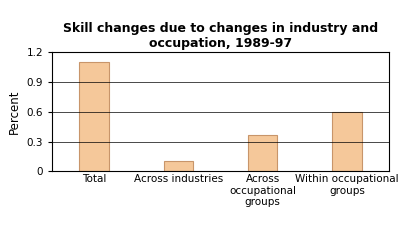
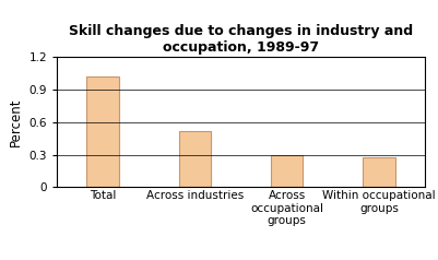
Total: 1.10 -> 1.02
Across industries: 0.10 -> 0.52
Across occupational groups: 0.37 -> 0.30
Within occupational groups: 0.60 -> 0.28
